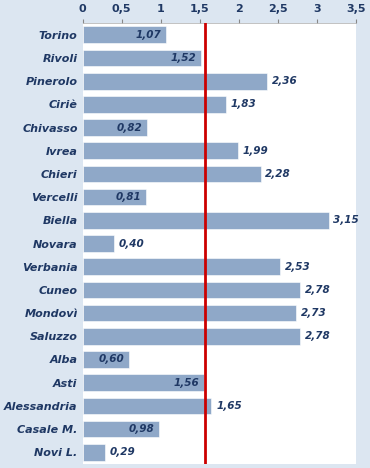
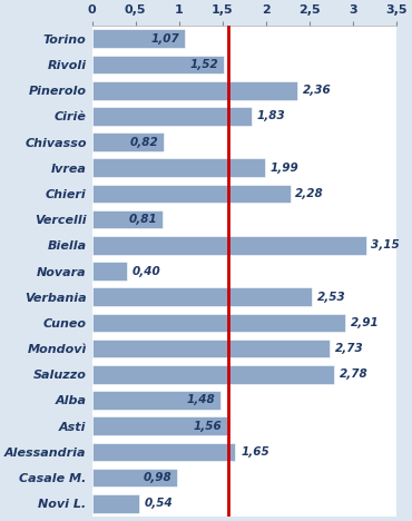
Cuneo: 2,78 -> 2,91
Alba: 0,60 -> 1,48
Novi L.: 0,29 -> 0,54
